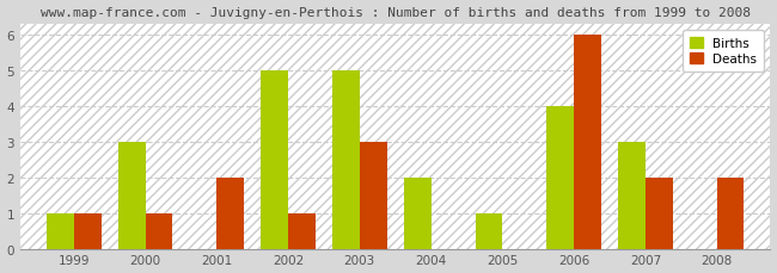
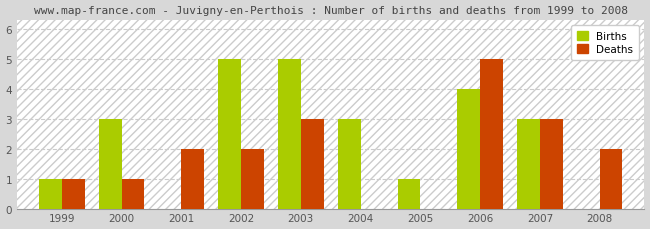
Deaths/2002: 1 -> 2
Births/2004: 2 -> 3
Deaths/2006: 6 -> 5
Deaths/2007: 2 -> 3
